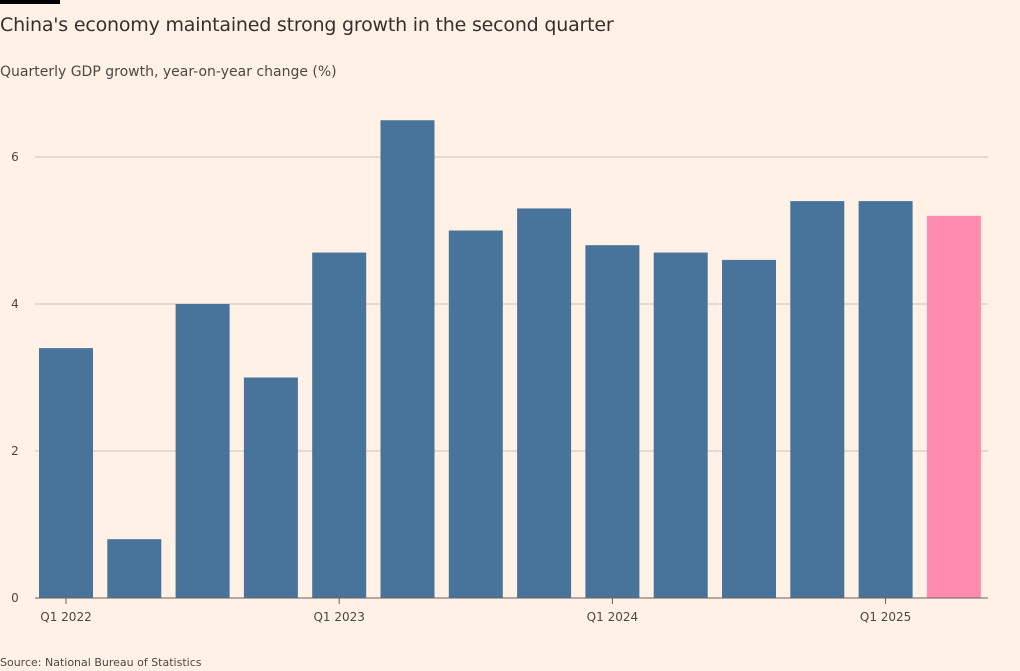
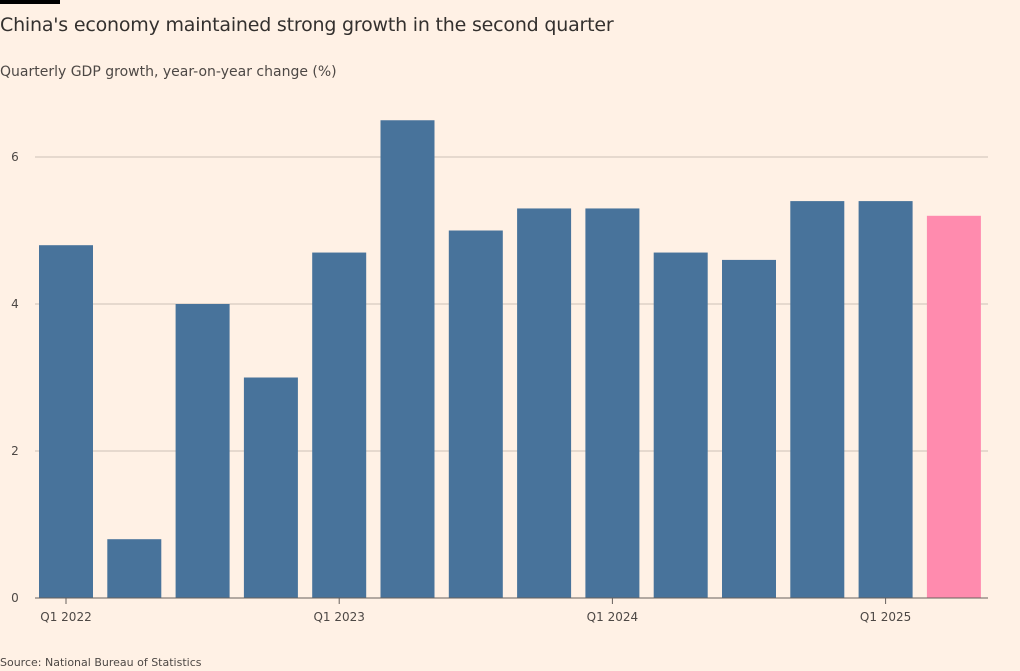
Q1 2022: 3.4 -> 4.8
Q1 2024: 4.8 -> 5.3
